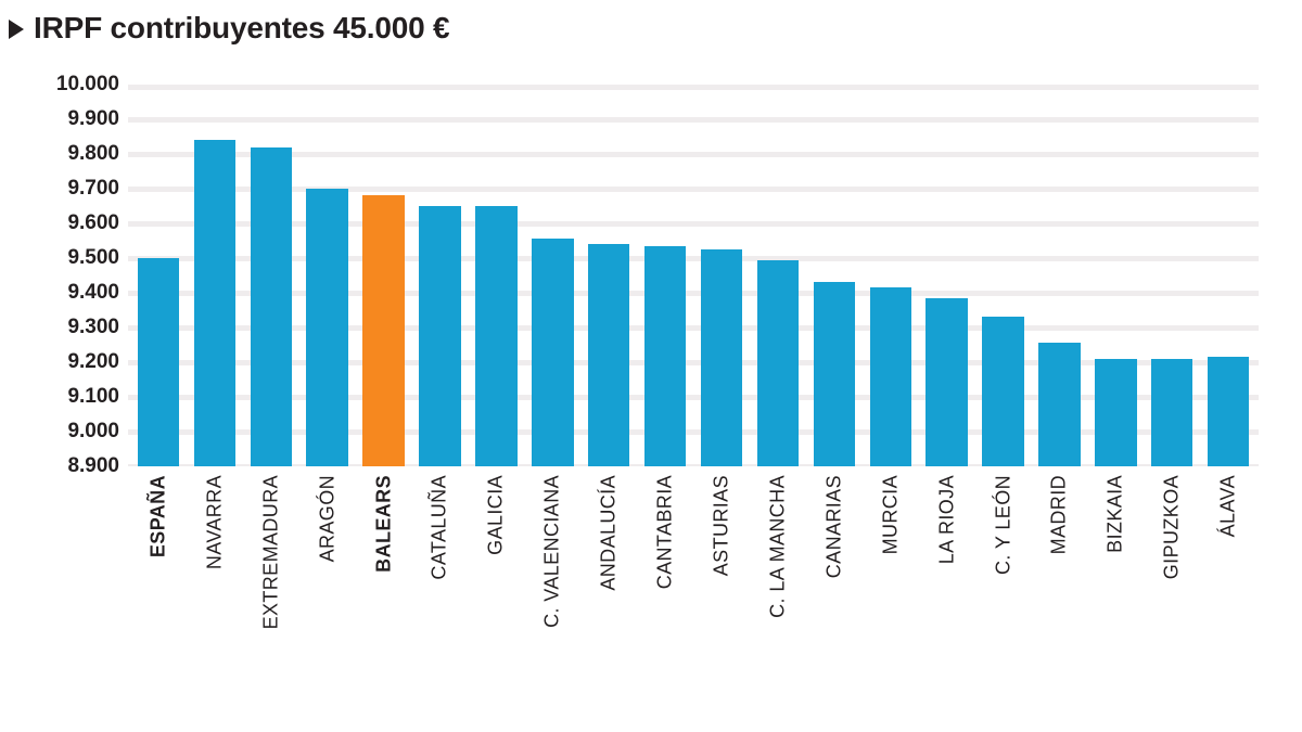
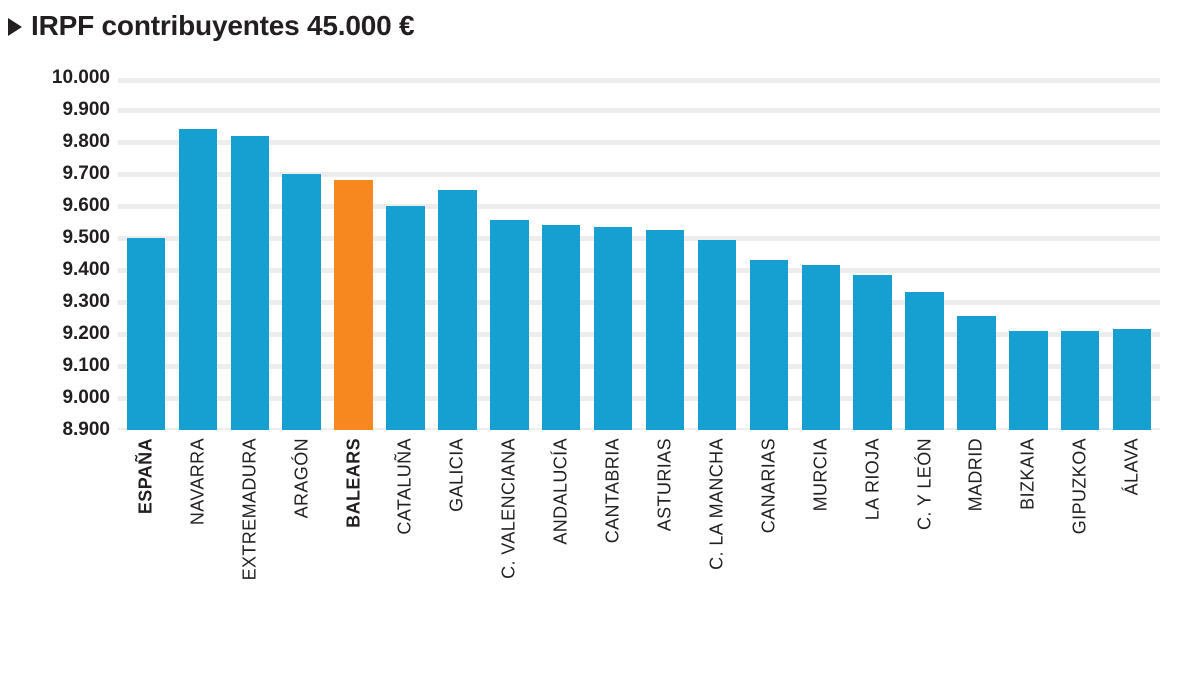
CATALUÑA: 9650 -> 9600
